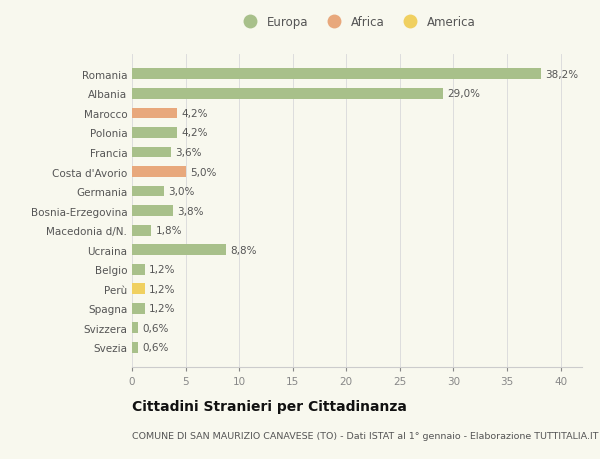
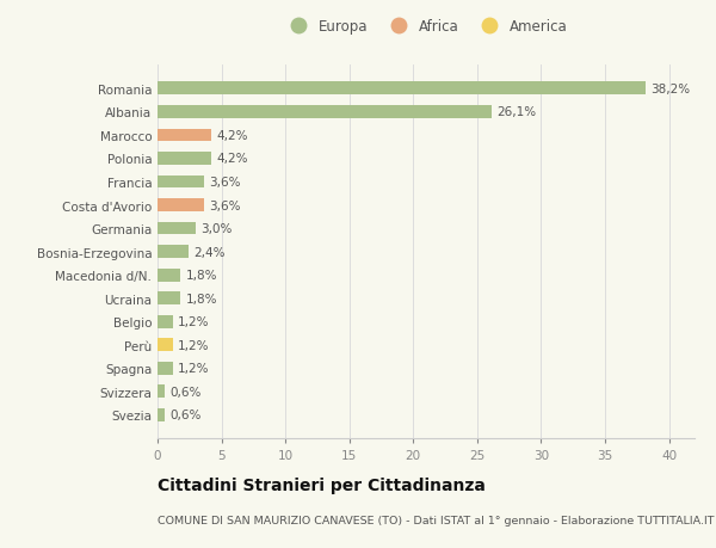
Albania: 29,0% -> 26,1%
Costa d'Avorio: 5,0% -> 3,6%
Bosnia-Erzegovina: 3,8% -> 2,4%
Ucraina: 8,8% -> 1,8%
